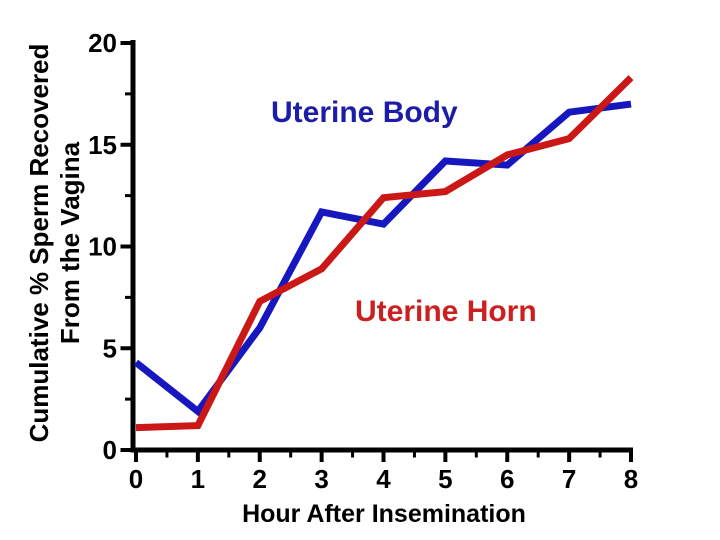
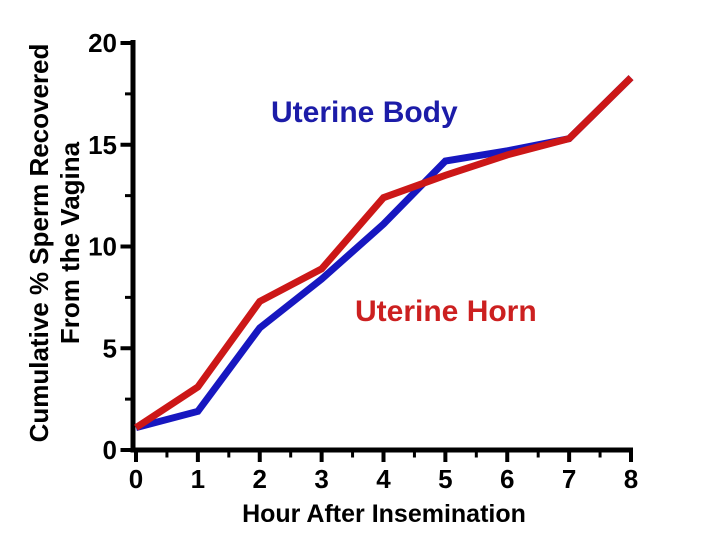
Uterine Body/0: 4.3 -> 1.1
Uterine Horn/1: 1.2 -> 3.1
Uterine Body/3: 11.7 -> 8.4
Uterine Horn/5: 12.7 -> 13.5
Uterine Body/6: 14.0 -> 14.7
Uterine Body/7: 16.6 -> 15.3
Uterine Body/8: 17.0 -> 18.3
